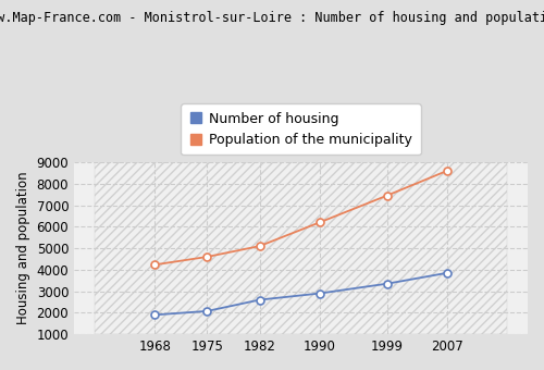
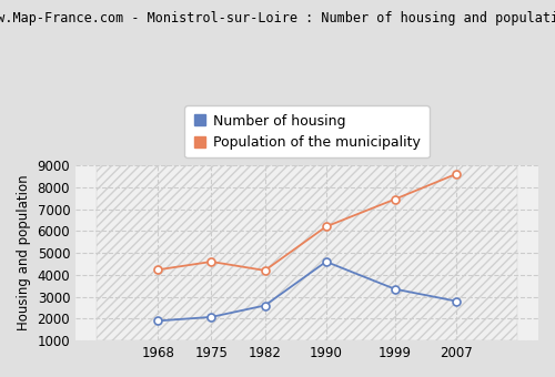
Population of the municipality/1982: 5100 -> 4200
Number of housing/1990: 2900 -> 4600
Number of housing/2007: 3800 -> 2800
